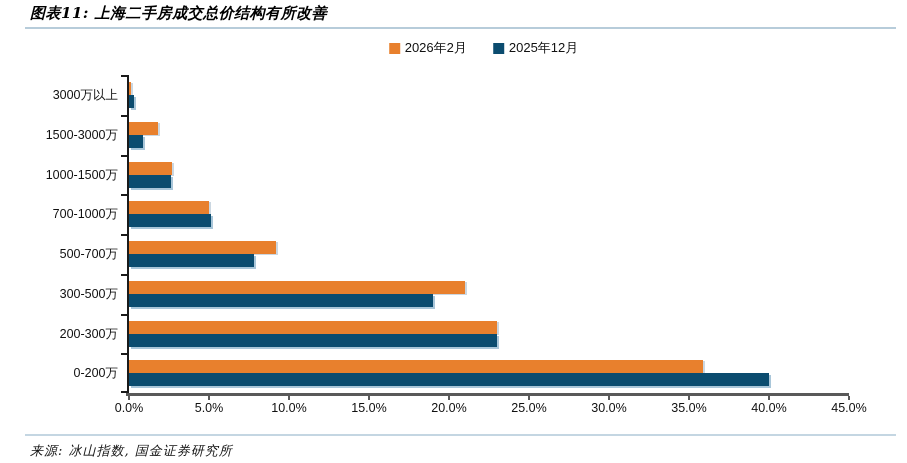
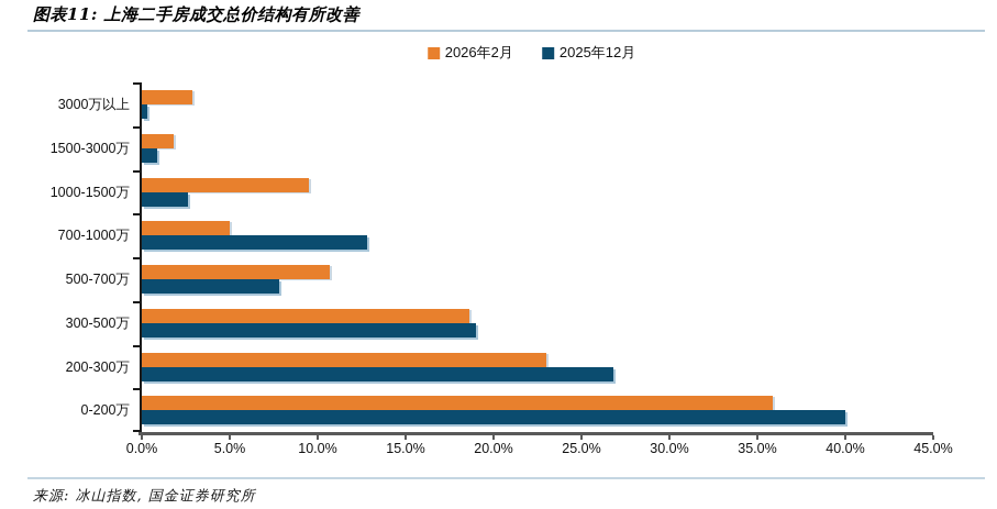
2026年2月/3000万以上: 0.1% -> 2.9%
2026年2月/1000-1500万: 2.7% -> 9.5%
2025年12月/700-1000万: 5.1% -> 12.8%
2026年2月/500-700万: 9.2% -> 10.7%
2026年2月/300-500万: 21.0% -> 18.6%
2025年12月/200-300万: 23.0% -> 26.8%
